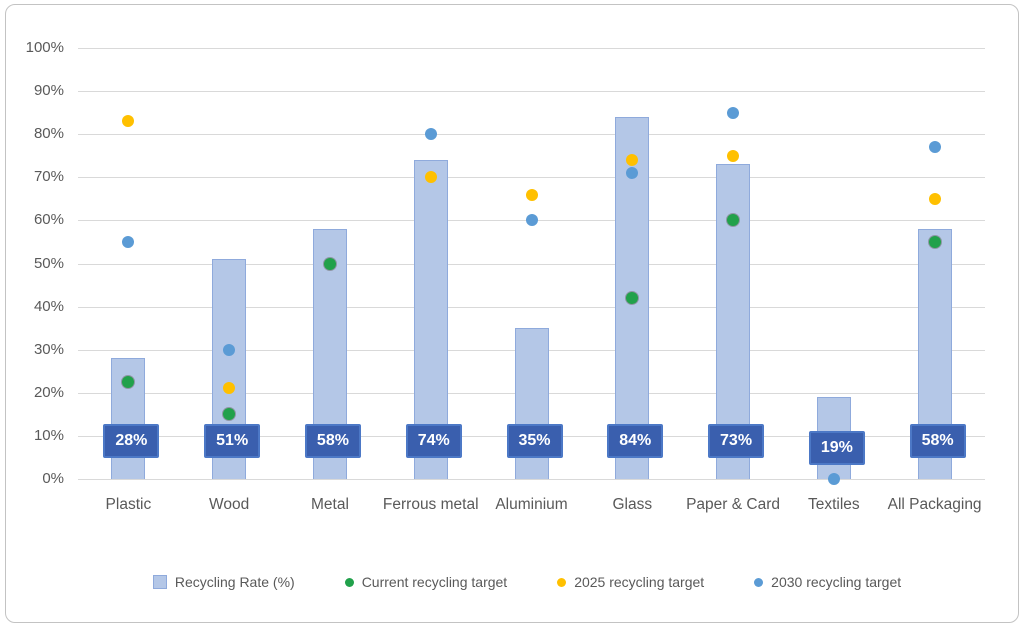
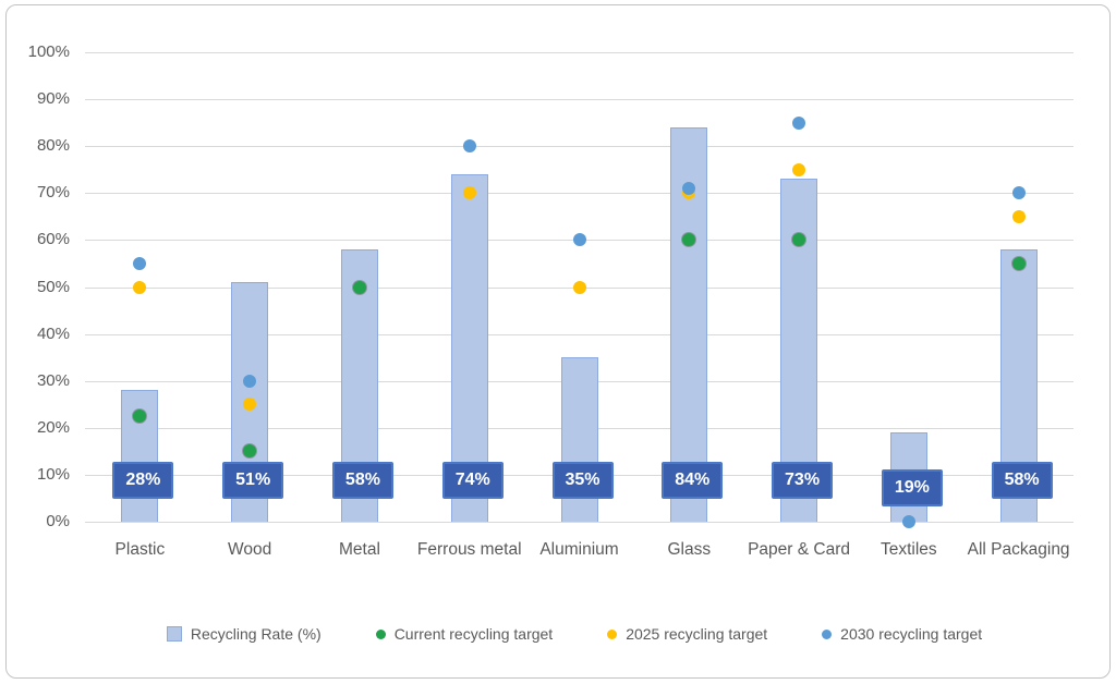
2025 recycling target/Plastic: 83% -> 50%
2025 recycling target/Wood: 21% -> 25%
2025 recycling target/Aluminium: 66% -> 50%
Current recycling target/Glass: 42% -> 60%
2025 recycling target/Glass: 74% -> 70%
2030 recycling target/All Packaging: 77% -> 70%
